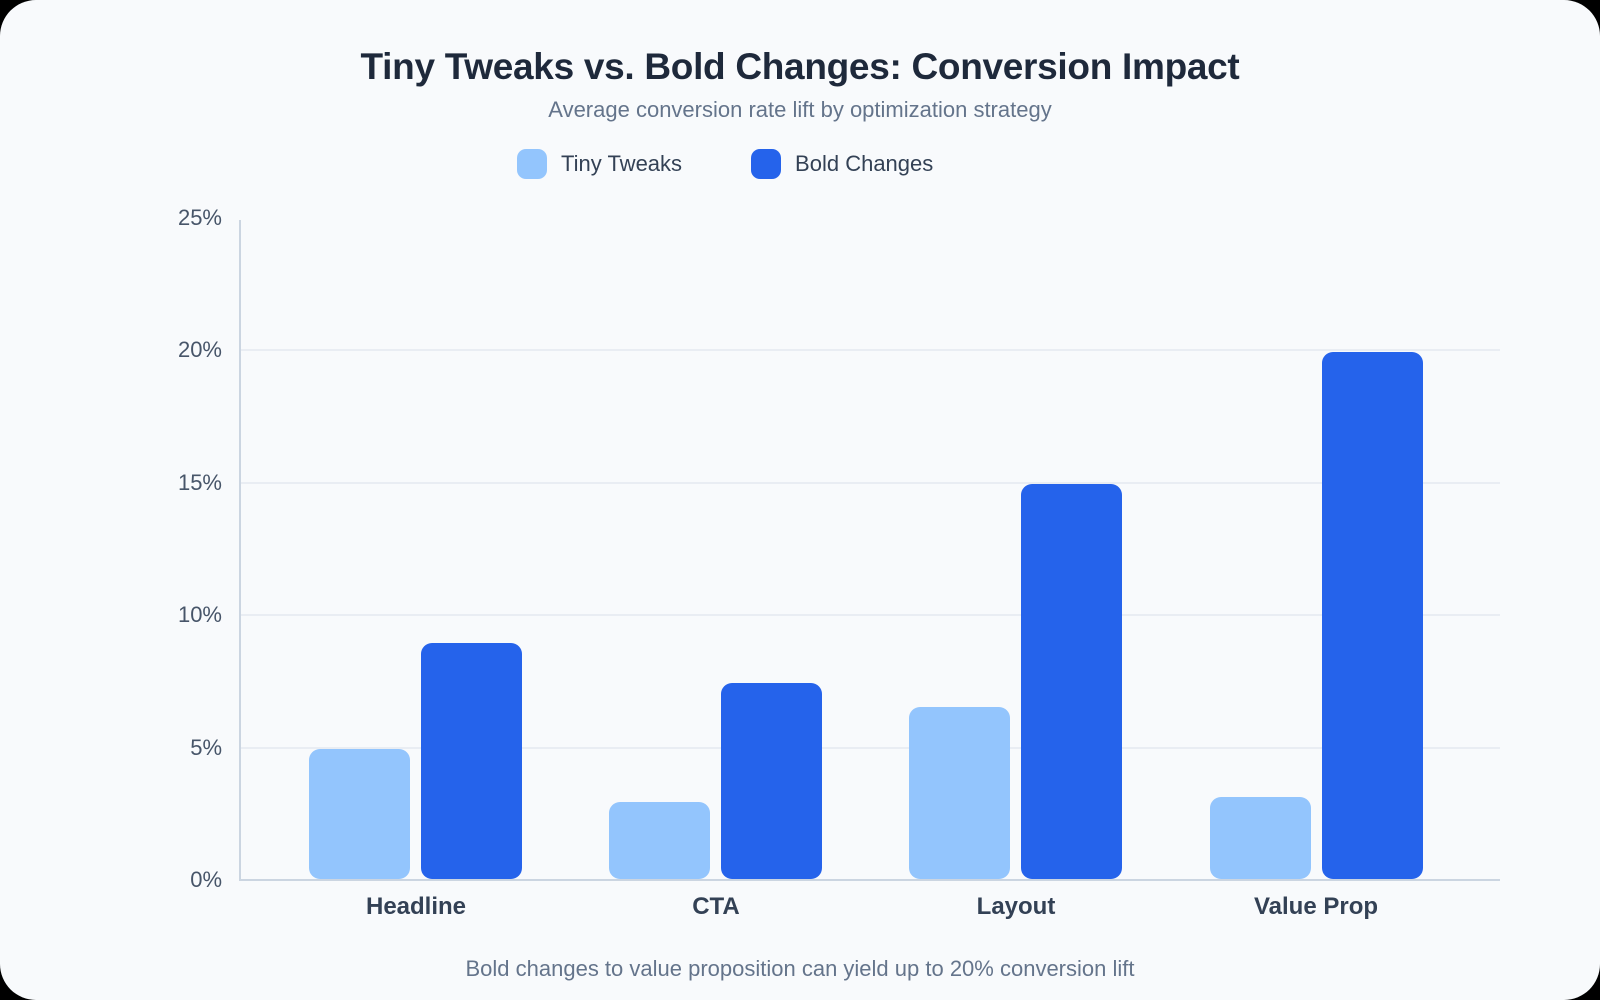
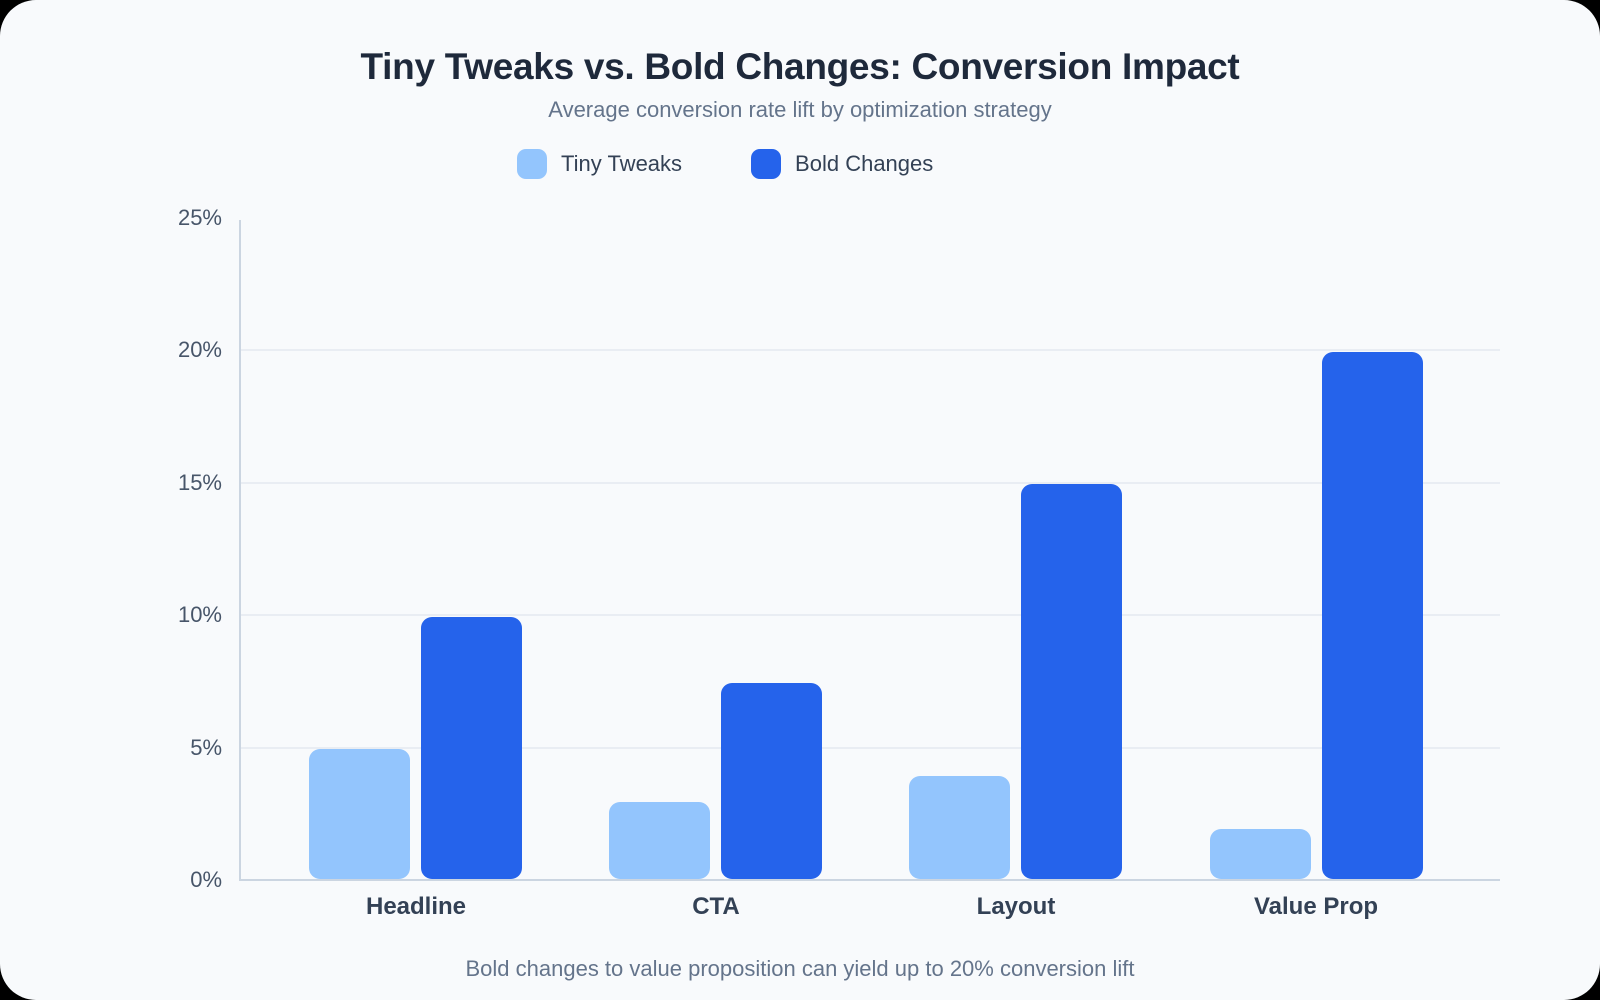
Bold Changes/Headline: 8.9% -> 9.9%
Tiny Tweaks/Layout: 6.5% -> 3.9%
Tiny Tweaks/Value Prop: 3.1% -> 1.9%
